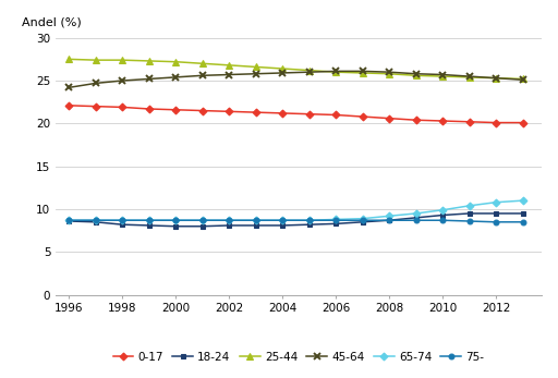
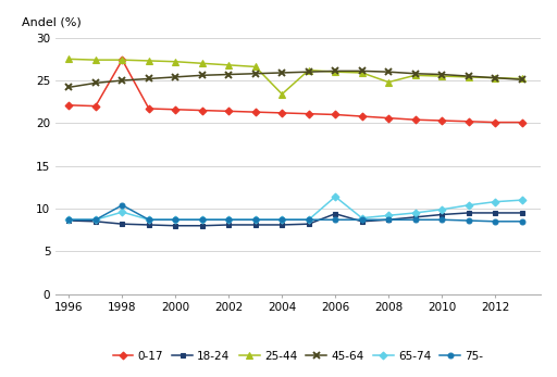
0-17/1998: 21.9 -> 27.4
65-74/1998: 8.7 -> 9.6
75-/1998: 8.7 -> 10.4
25-44/2004: 26.4 -> 23.4
18-24/2006: 8.3 -> 9.4
65-74/2006: 8.8 -> 11.4
25-44/2008: 25.8 -> 24.8
